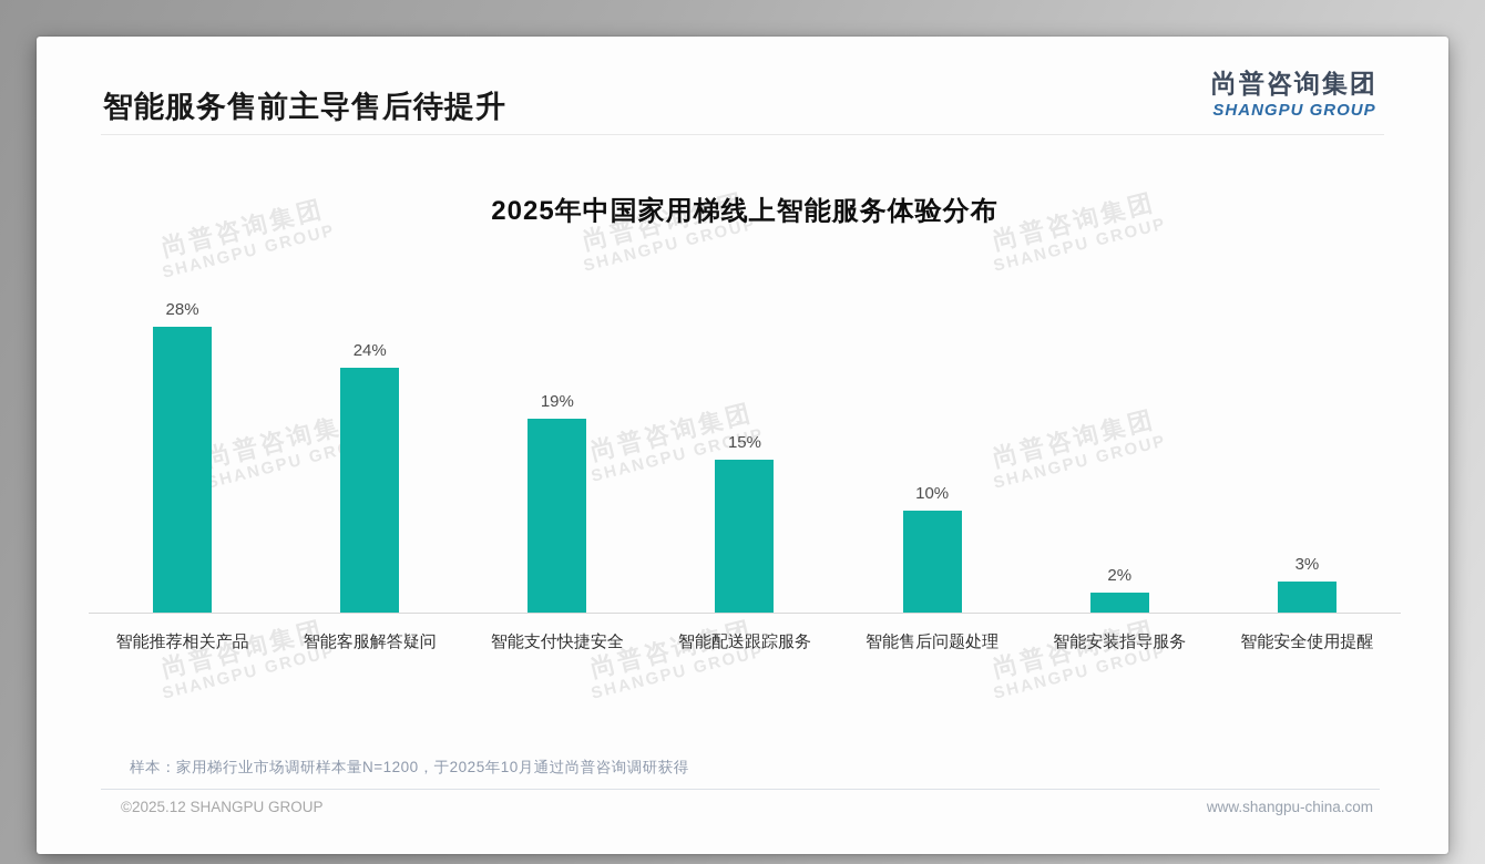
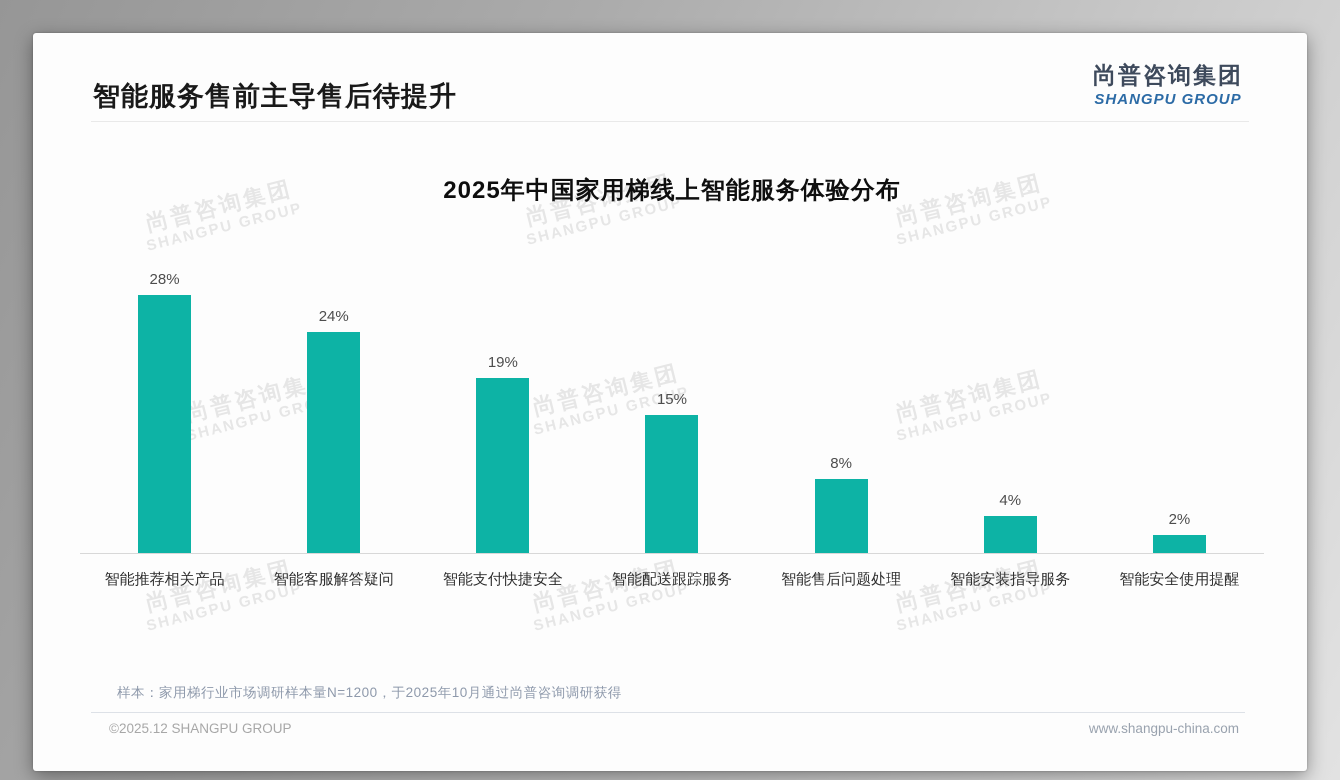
智能售后问题处理: 10% -> 8%
智能安装指导服务: 2% -> 4%
智能安全使用提醒: 3% -> 2%
